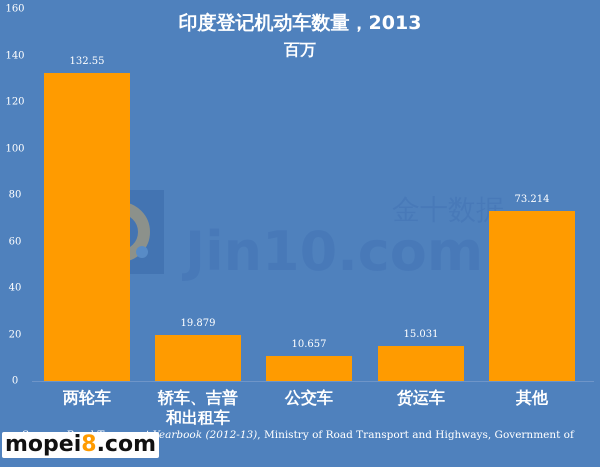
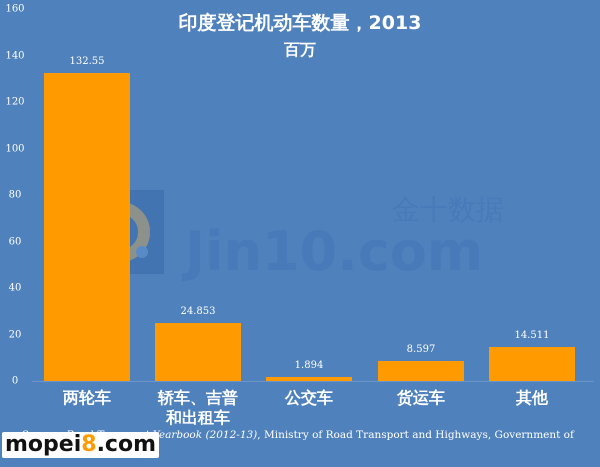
轿车、吉普和出租车: 19.879 -> 24.853
公交车: 10.657 -> 1.894
货运车: 15.031 -> 8.597
其他: 73.214 -> 14.511
